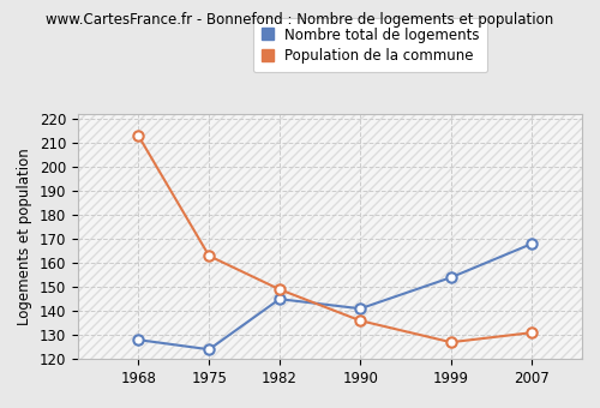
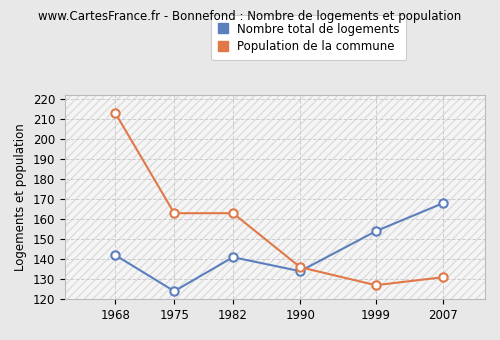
Nombre total de logements/1968: 128 -> 142
Nombre total de logements/1982: 145 -> 141
Population de la commune/1982: 149 -> 163
Nombre total de logements/1990: 141 -> 134
